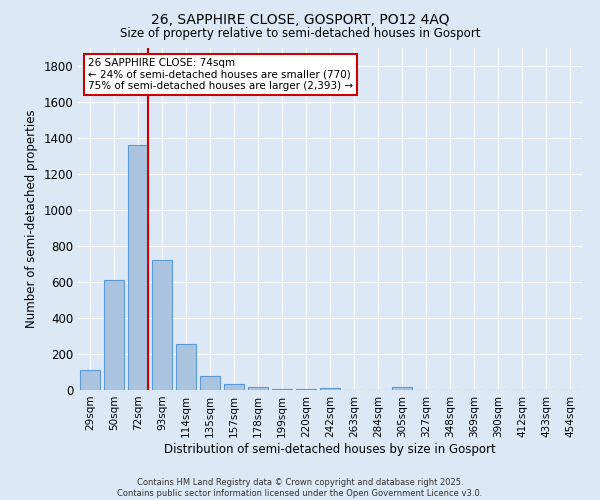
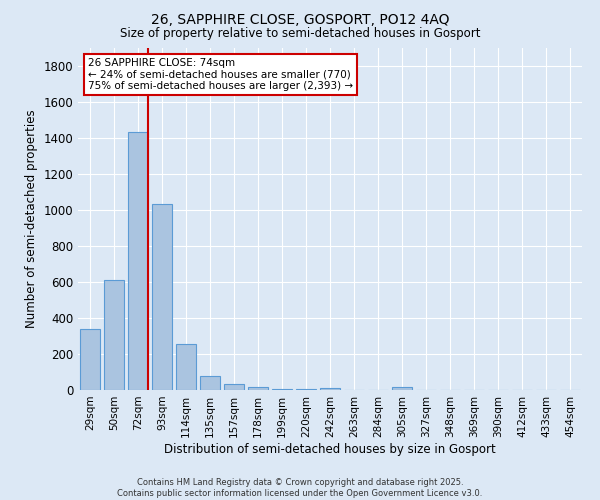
29sqm: 110 -> 340
72sqm: 1360 -> 1430
93sqm: 720 -> 1030
